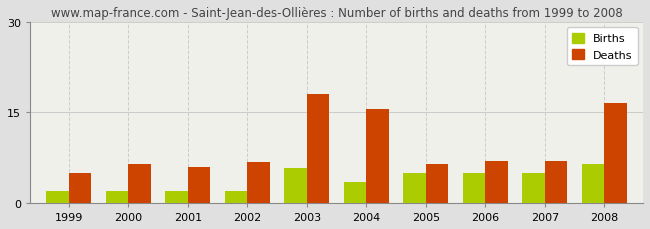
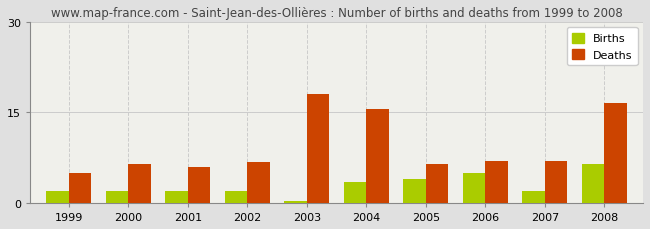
Births/2003: 5.8 -> 0.3
Births/2005: 5.0 -> 4.0
Births/2007: 5.0 -> 2.0
